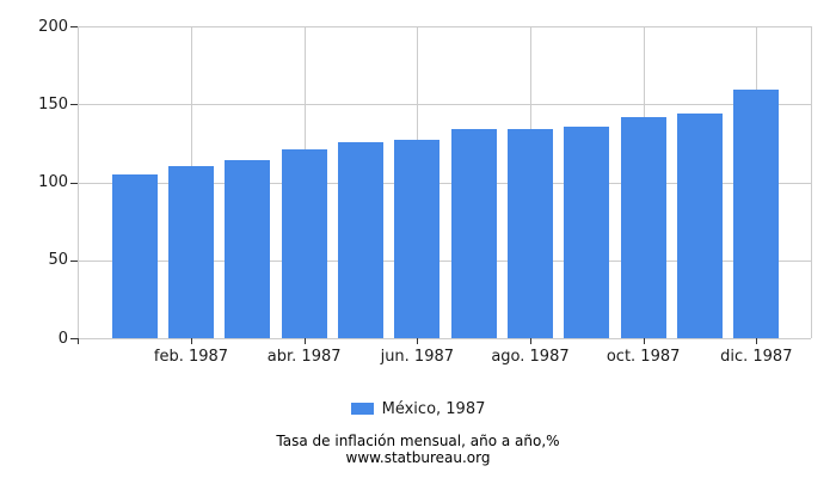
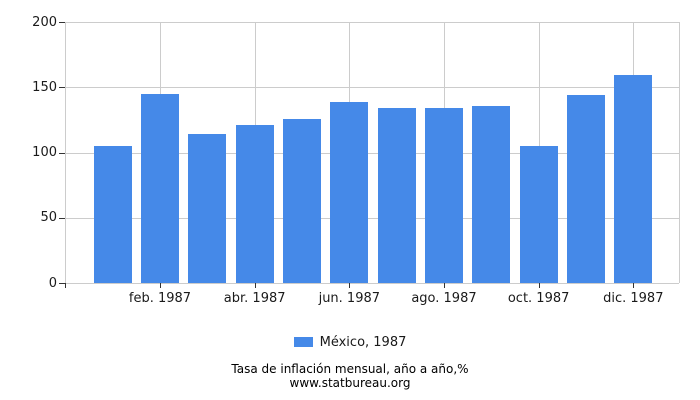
feb. 1987: 110 -> 145
jun. 1987: 127 -> 139
oct. 1987: 142 -> 105
